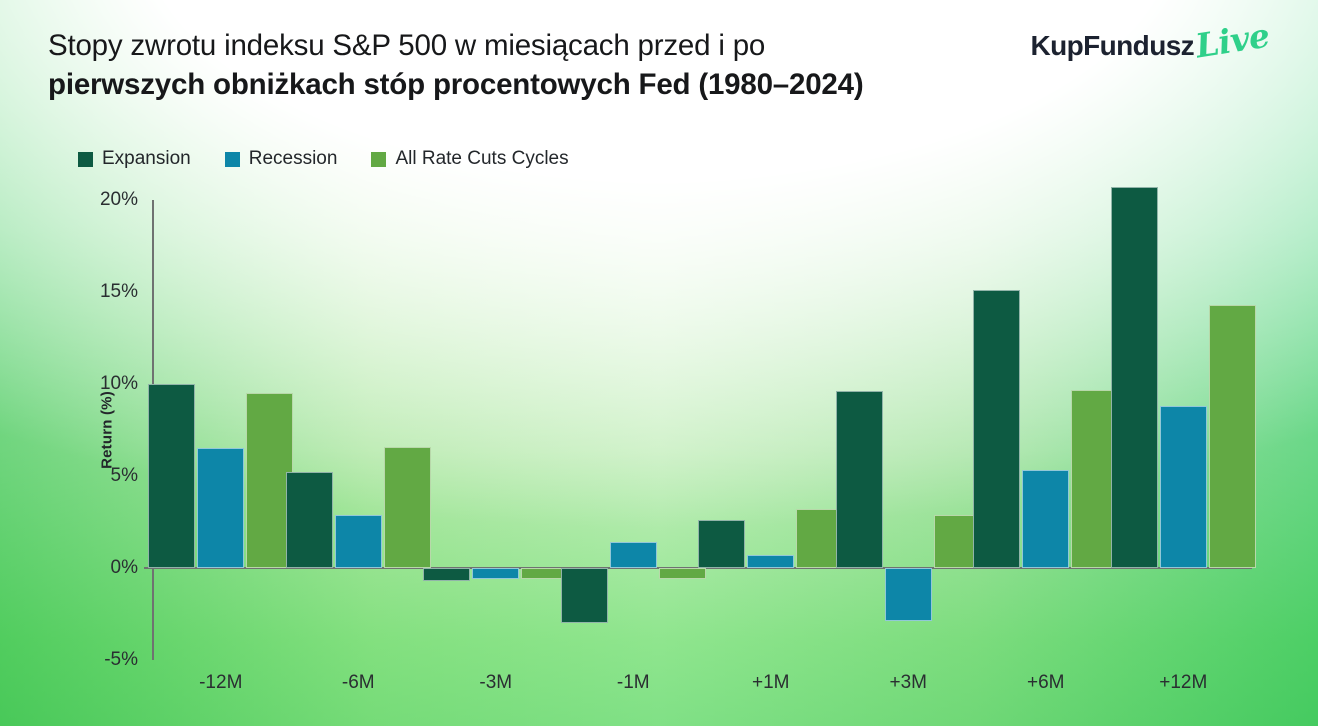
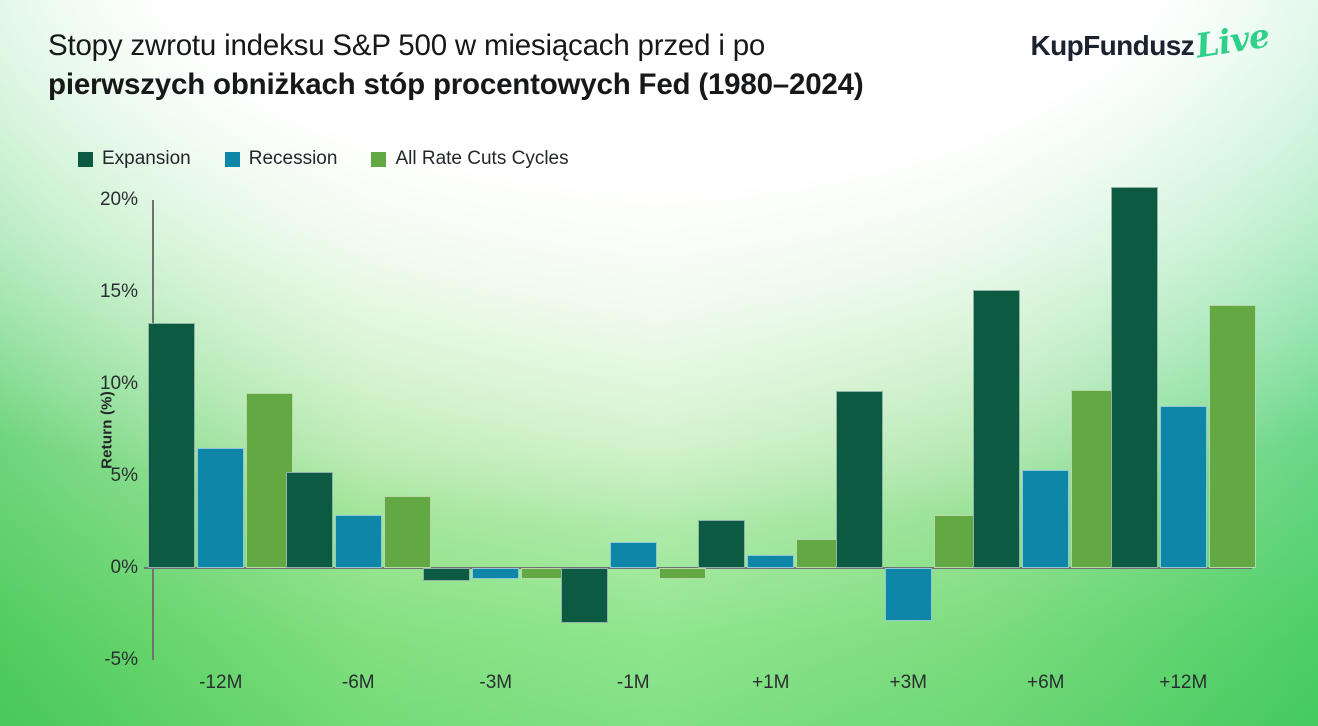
Expansion/-12M: 10.0% -> 13.3%
All Rate Cuts Cycles/-6M: 6.6% -> 3.9%
All Rate Cuts Cycles/+1M: 3.2% -> 1.6%
